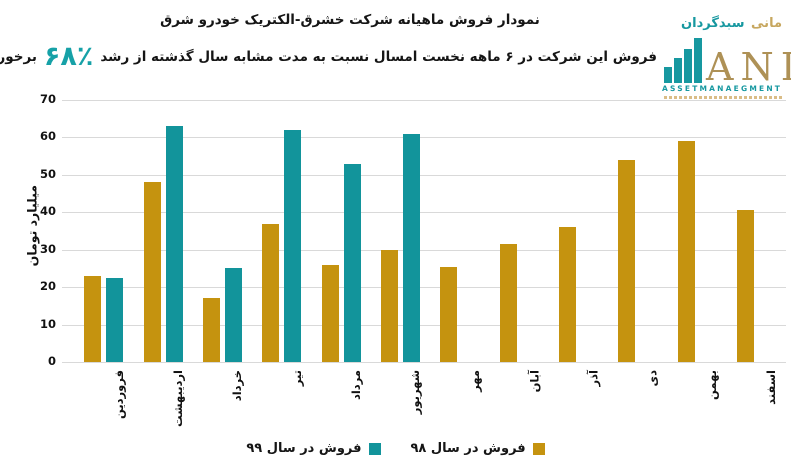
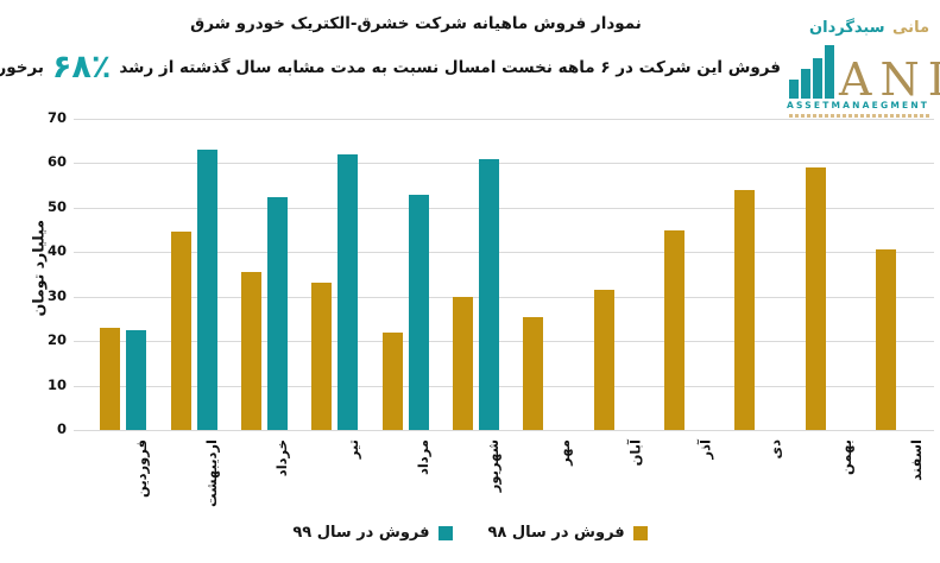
فروش در سال ۹۸/اردیبهشت: 48 -> 44
فروش در سال ۹۸/خرداد: 17 -> 36
فروش در سال ۹۹/خرداد: 25 -> 52
فروش در سال ۹۸/تیر: 37 -> 33
فروش در سال ۹۸/مرداد: 26 -> 22
فروش در سال ۹۸/آذر: 36 -> 45
